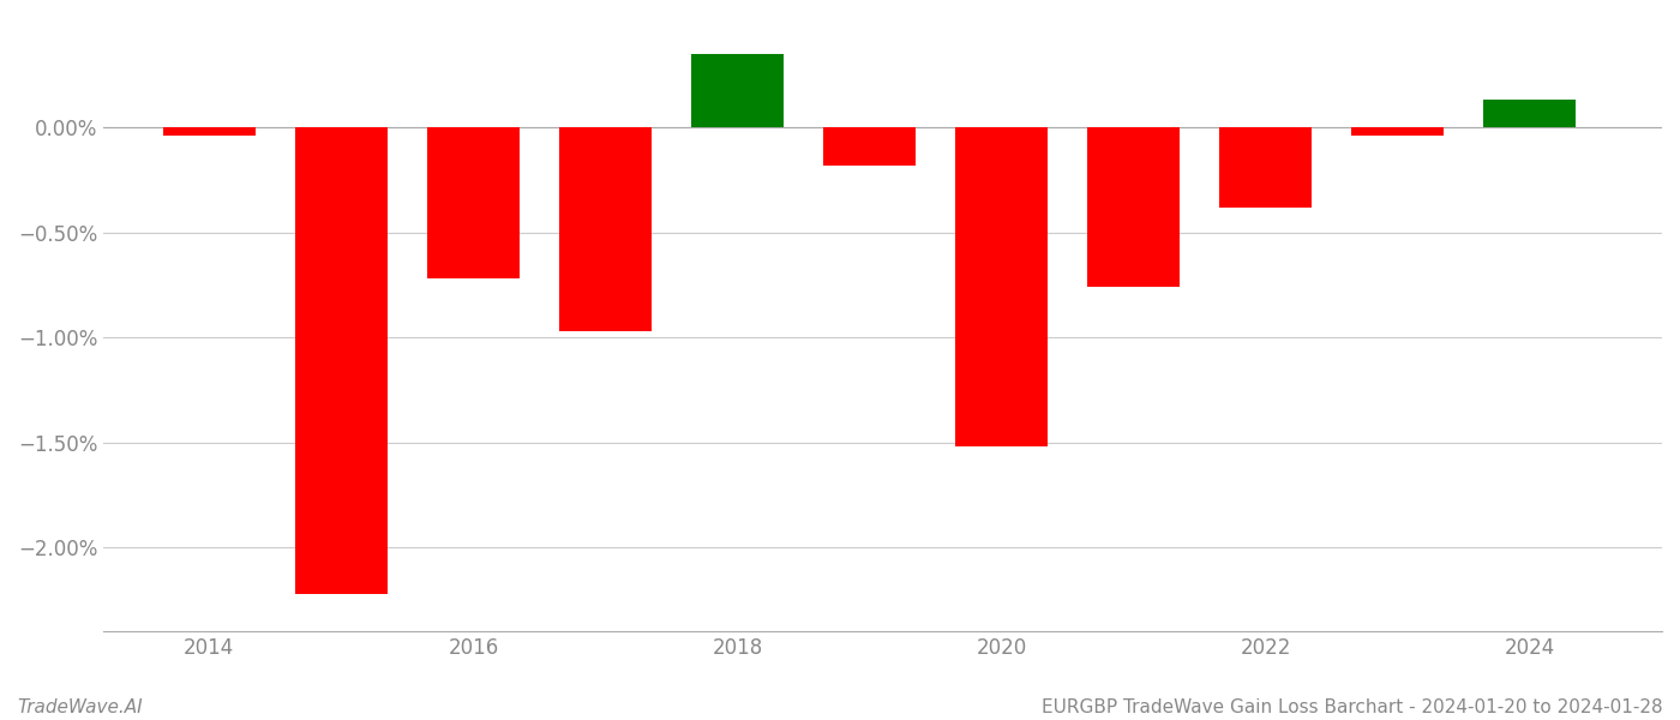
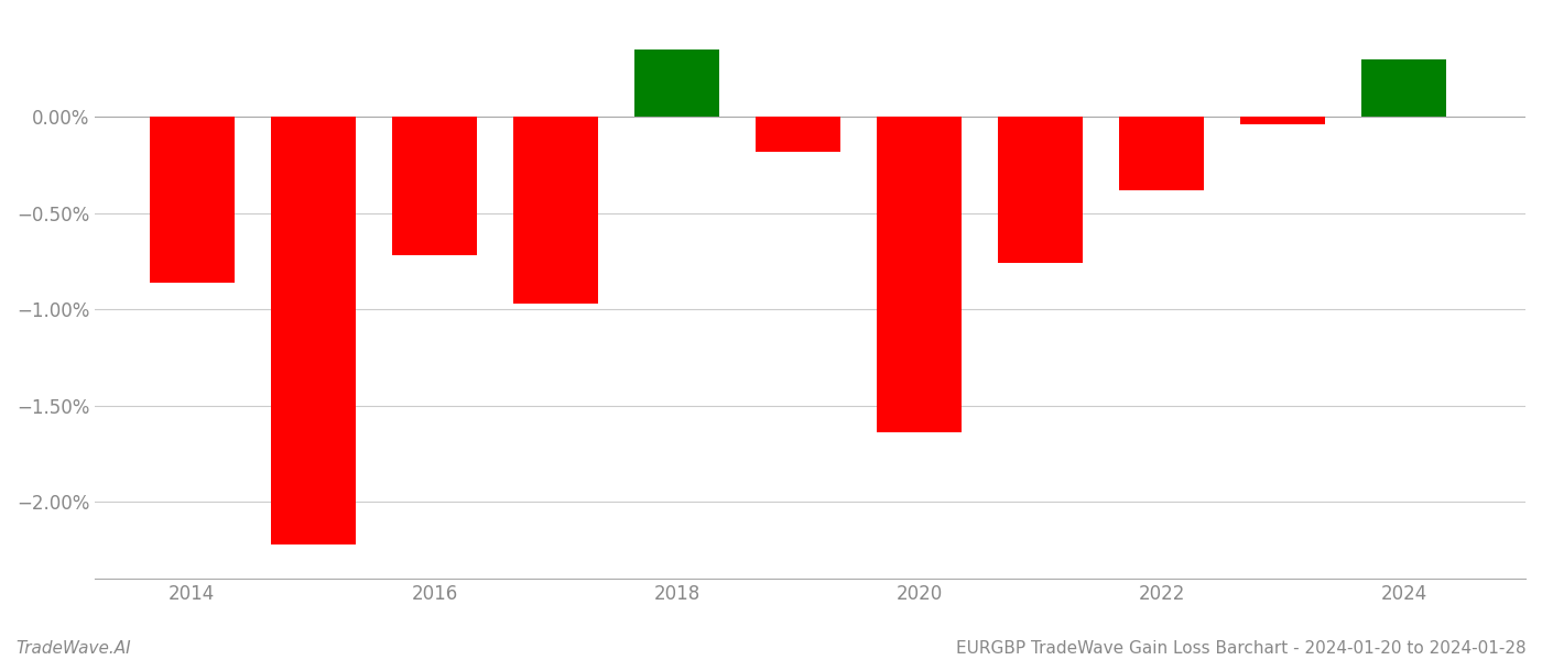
2014: -0.04% -> -0.86%
2020: -1.52% -> -1.64%
2024: 0.13% -> 0.30%
